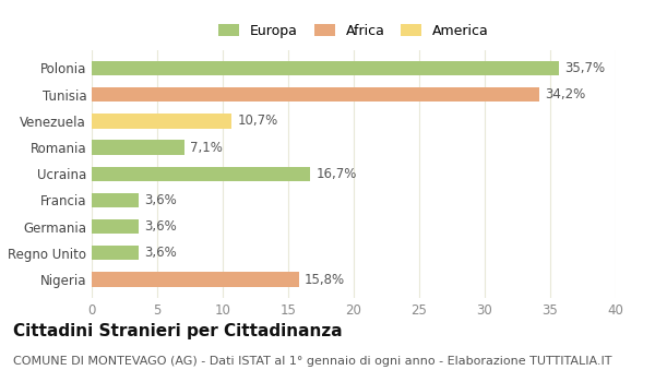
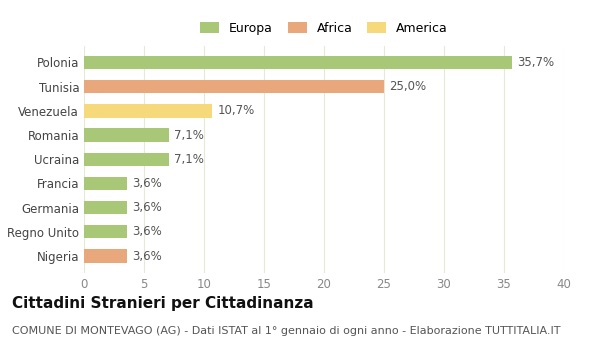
Tunisia: 34,2% -> 25,0%
Ucraina: 16,7% -> 7,1%
Nigeria: 15,8% -> 3,6%
